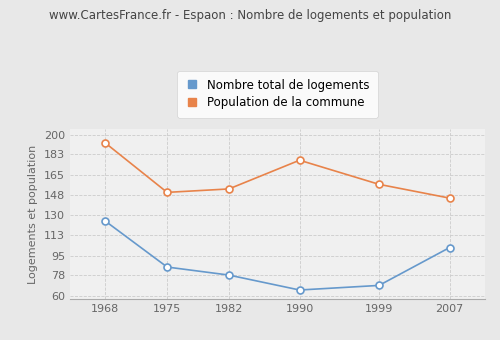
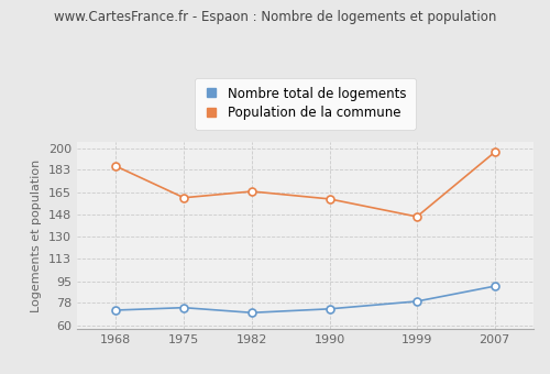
Nombre total de logements/1968: 125 -> 72
Population de la commune/1968: 193 -> 186
Nombre total de logements/1975: 85 -> 74
Population de la commune/1975: 150 -> 161
Nombre total de logements/1982: 78 -> 70
Population de la commune/1982: 153 -> 166
Nombre total de logements/1990: 65 -> 73
Population de la commune/1990: 178 -> 160
Nombre total de logements/1999: 69 -> 79
Population de la commune/1999: 157 -> 146
Nombre total de logements/2007: 102 -> 91
Population de la commune/2007: 145 -> 197
